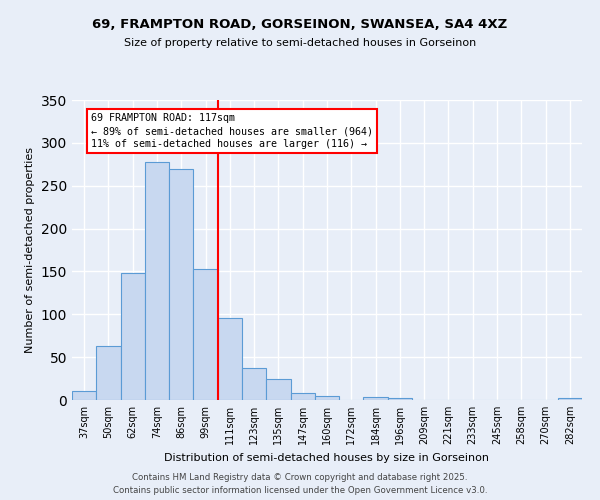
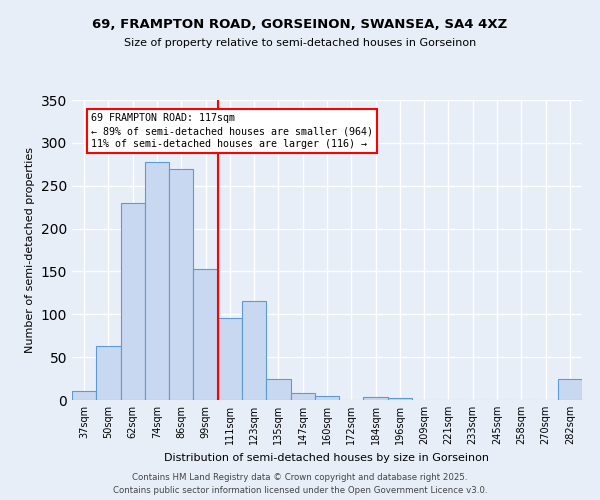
62sqm: 148 -> 230
123sqm: 37 -> 116
282sqm: 2 -> 24
